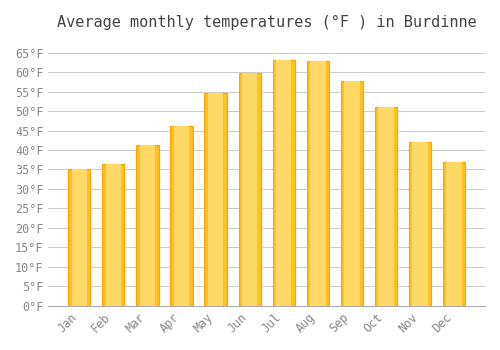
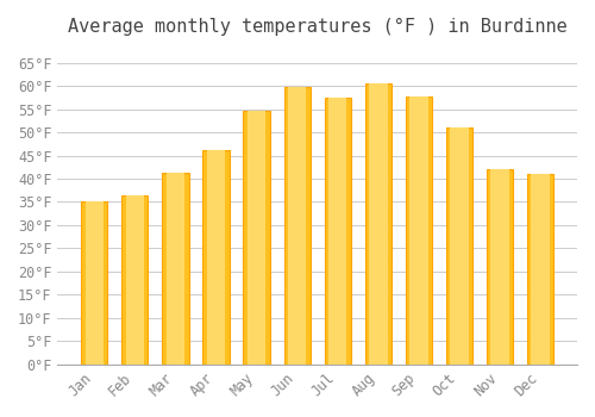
Jul: 63.0°F -> 57.5°F
Aug: 62.8°F -> 60.5°F
Dec: 37.0°F -> 41.0°F
